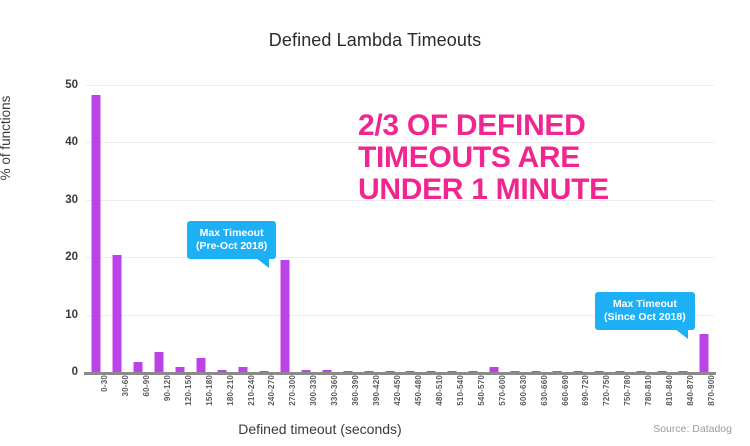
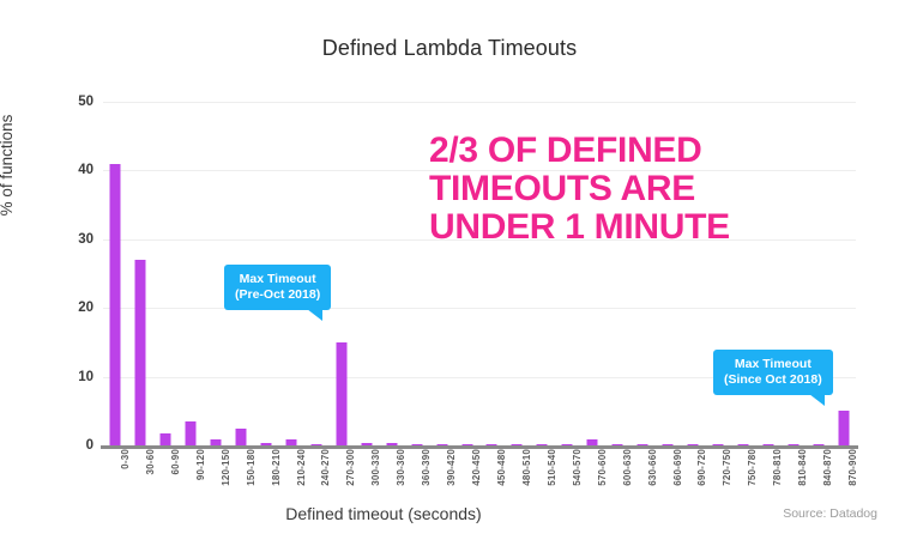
0-30: 48 -> 41
30-60: 20 -> 27
270-300: 20 -> 15
870-900: 7 -> 5
